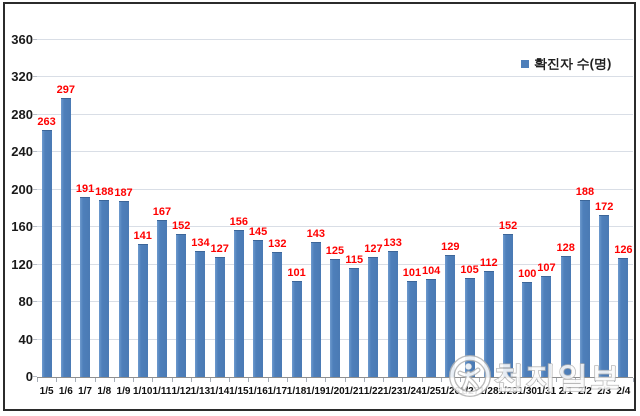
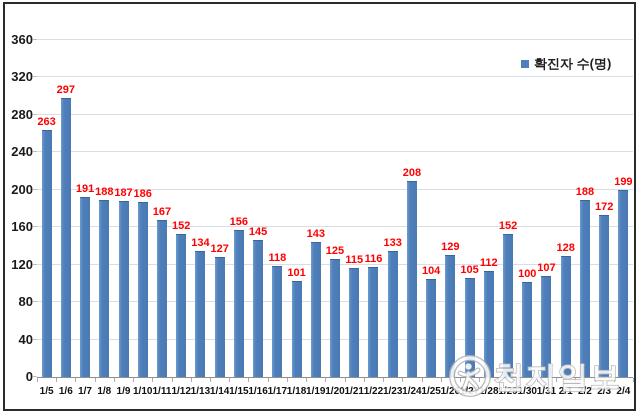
1/10: 141 -> 186
1/17: 132 -> 118
1/22: 127 -> 116
1/24: 101 -> 208
2/4: 126 -> 199
